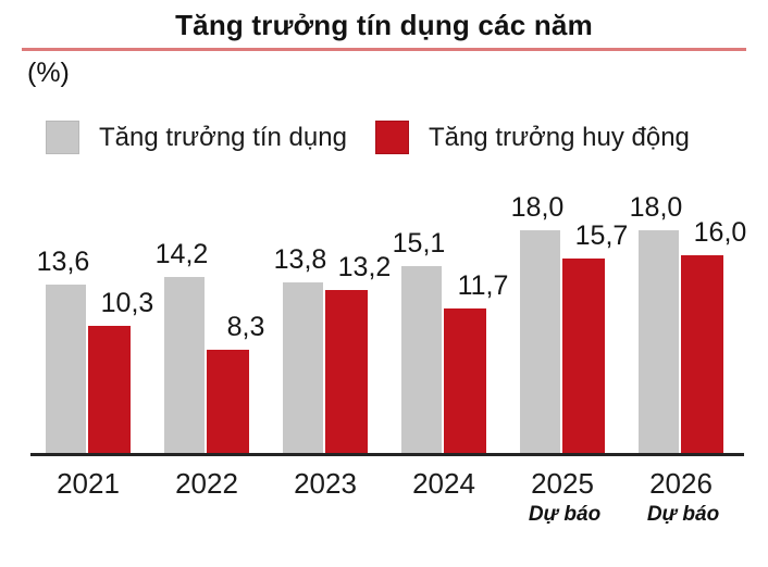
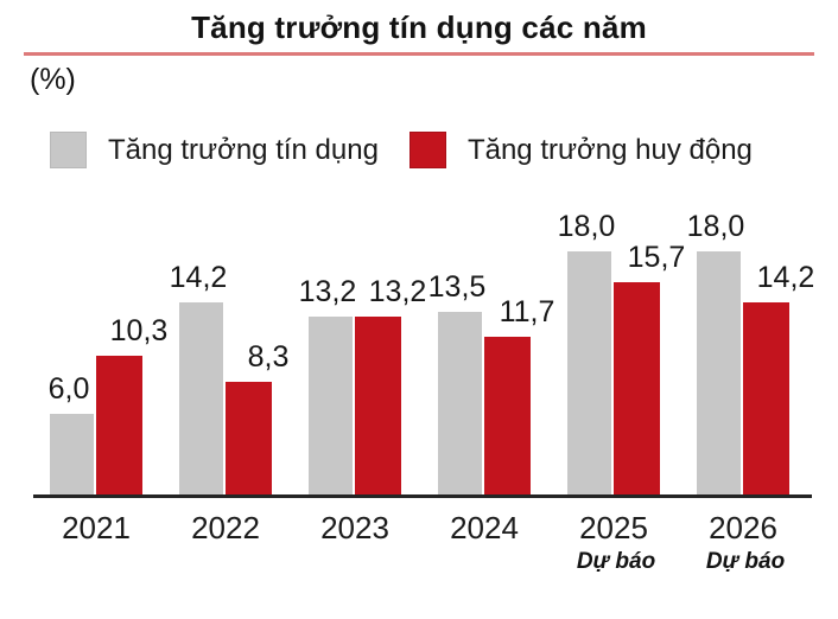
Tăng trưởng tín dụng/2021: 13,6 -> 6,0
Tăng trưởng tín dụng/2023: 13,8 -> 13,2
Tăng trưởng tín dụng/2024: 15,1 -> 13,5
Tăng trưởng huy động/2026: 16,0 -> 14,2
